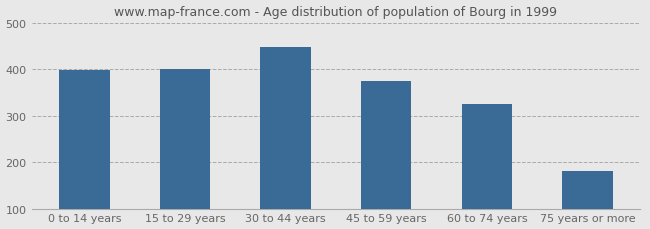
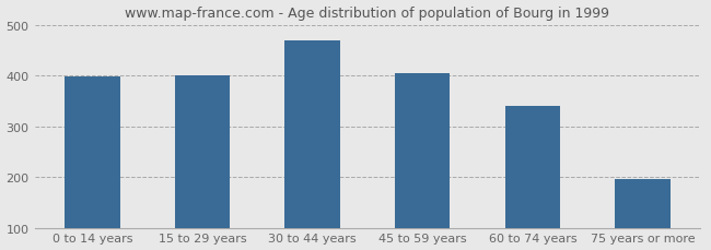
30 to 44 years: 447 -> 470
45 to 59 years: 375 -> 405
60 to 74 years: 325 -> 340
75 years or more: 180 -> 195
